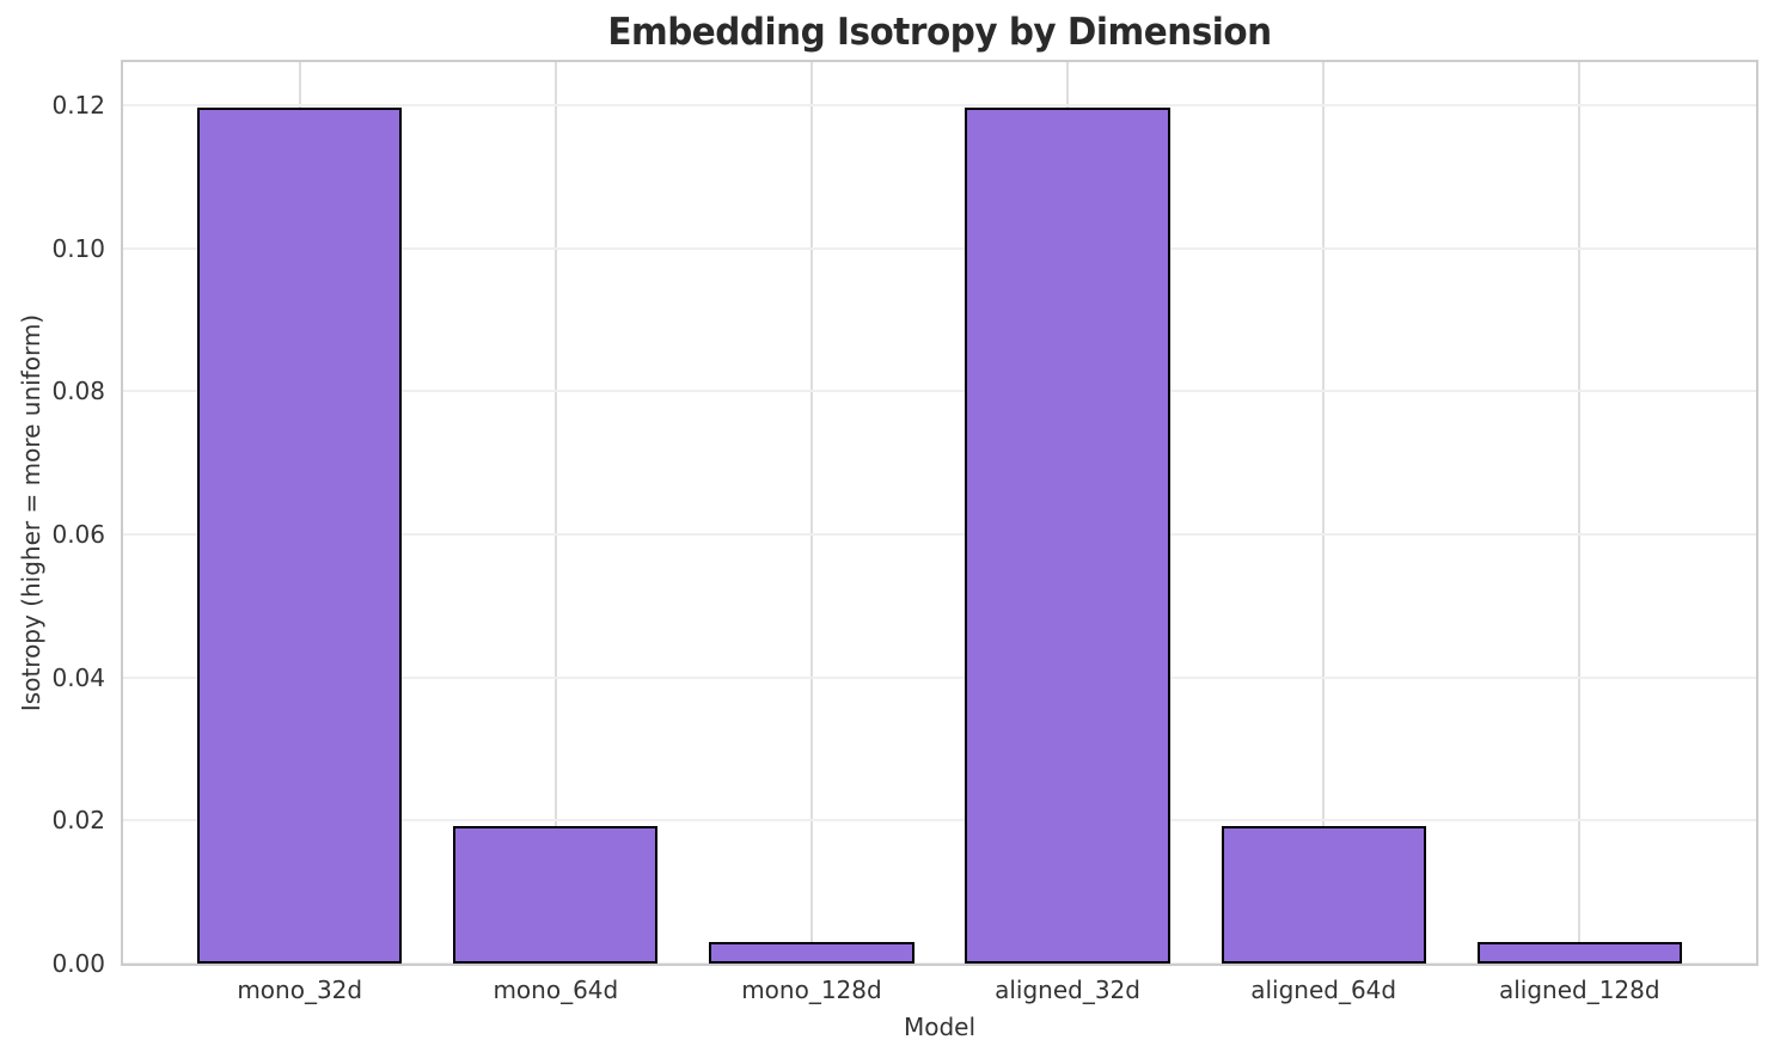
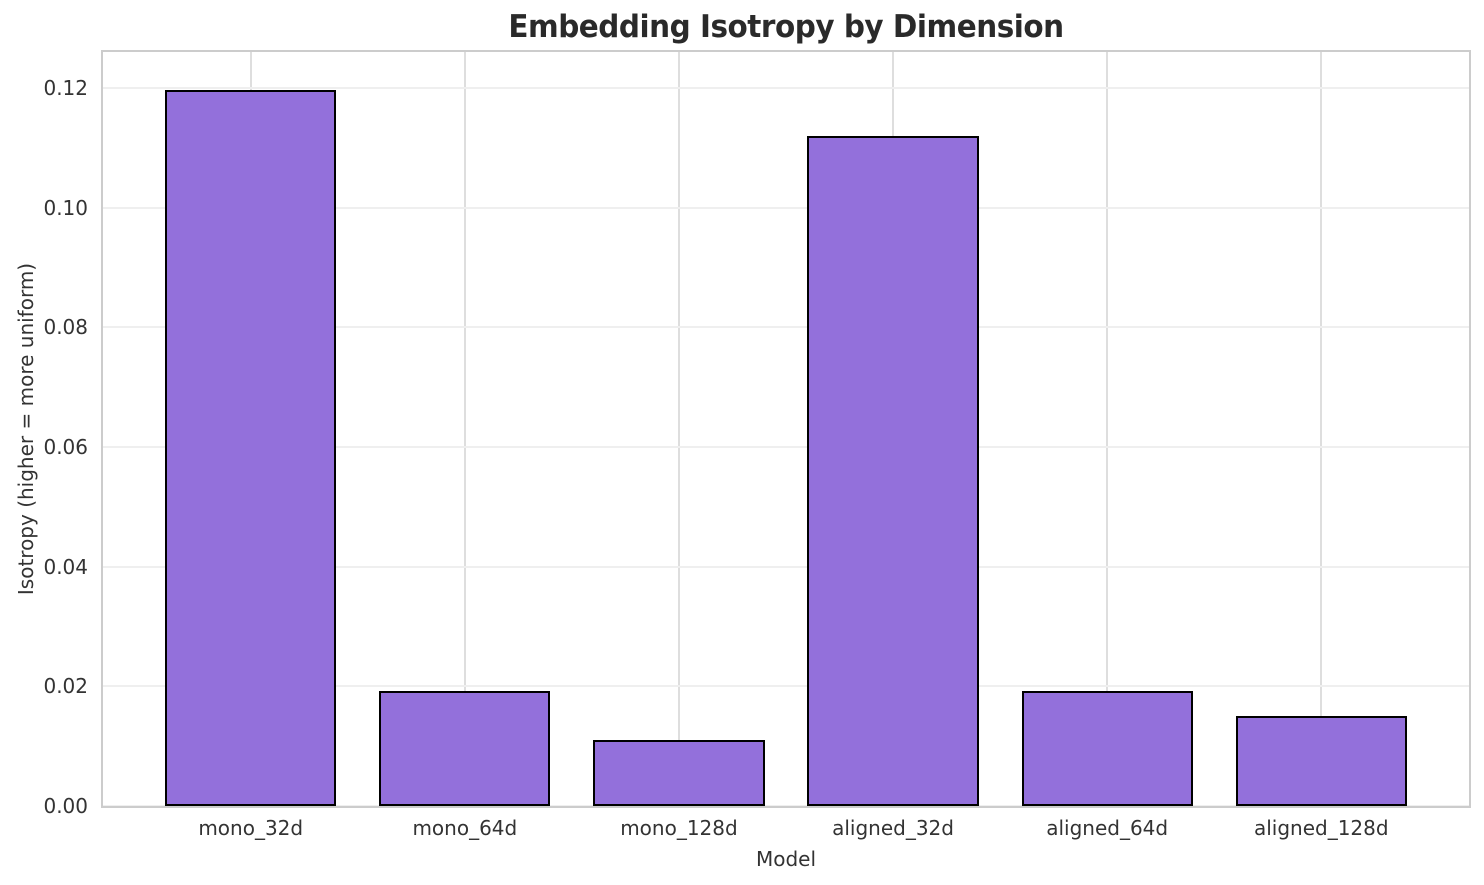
mono_128d: 0.003 -> 0.011
aligned_32d: 0.120 -> 0.112
aligned_128d: 0.003 -> 0.015
